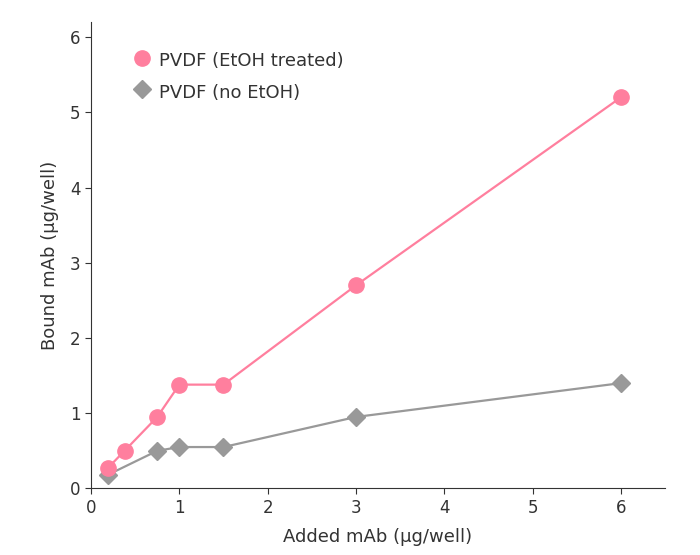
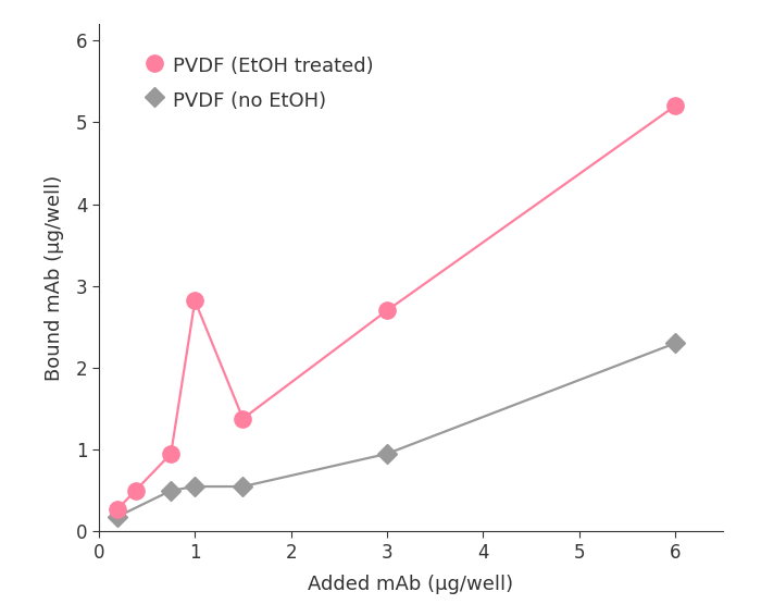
PVDF (EtOH treated)/1: 1.38 -> 2.82
PVDF (no EtOH)/6: 1.40 -> 2.30
